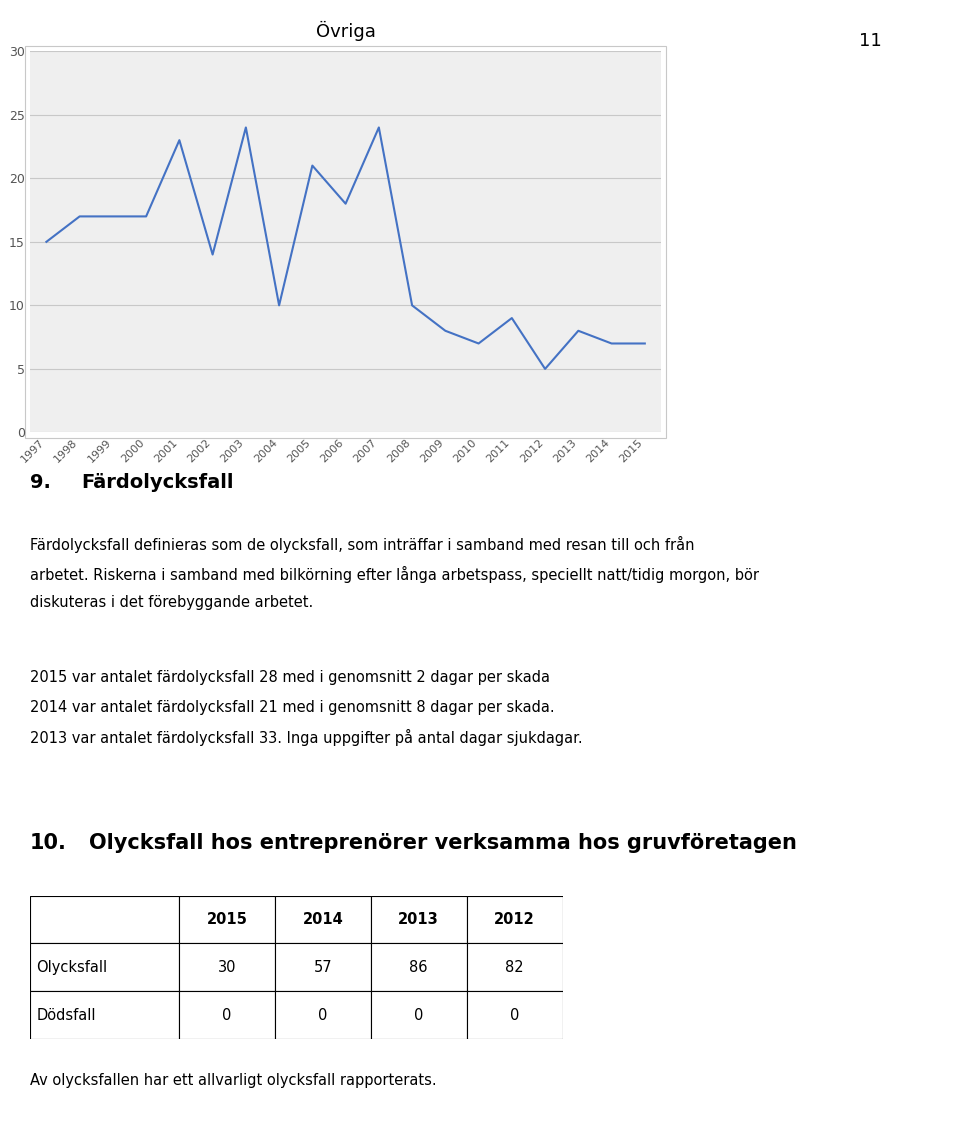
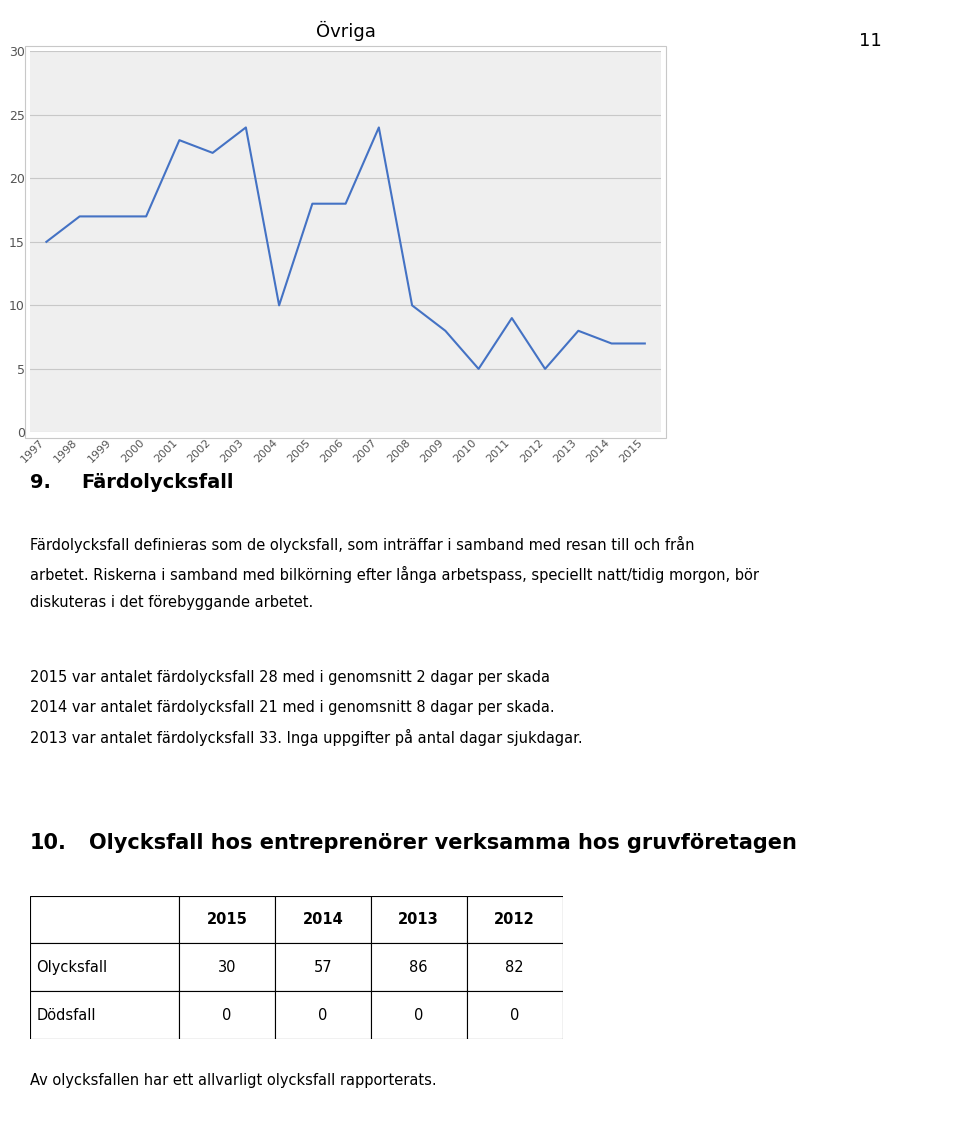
2002: 14 -> 22
2005: 21 -> 18
2010: 7 -> 5
